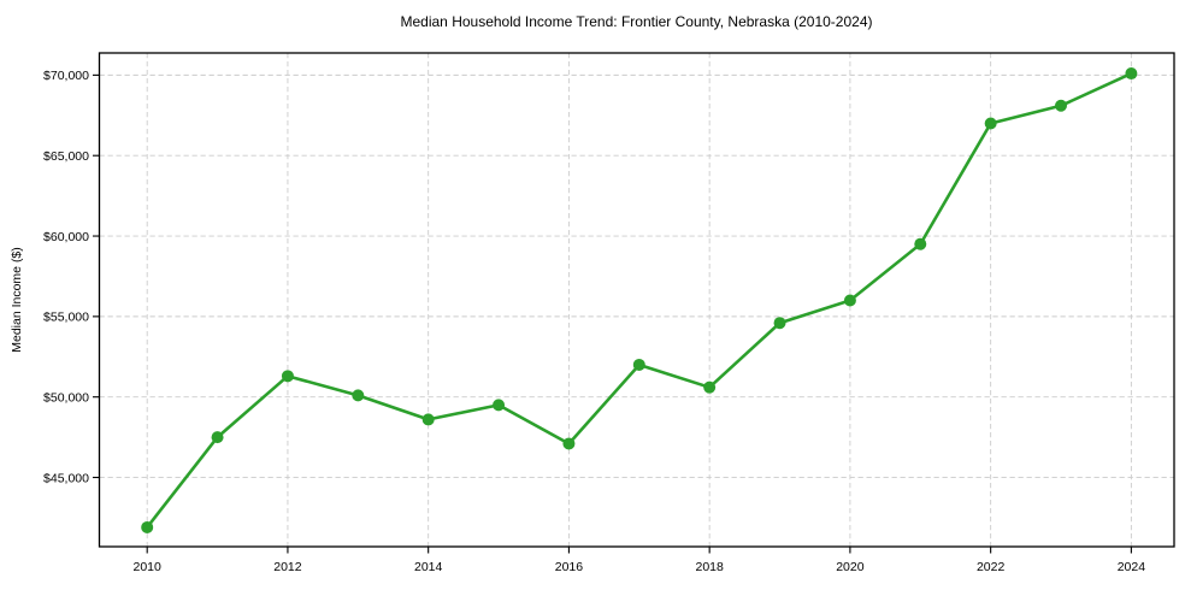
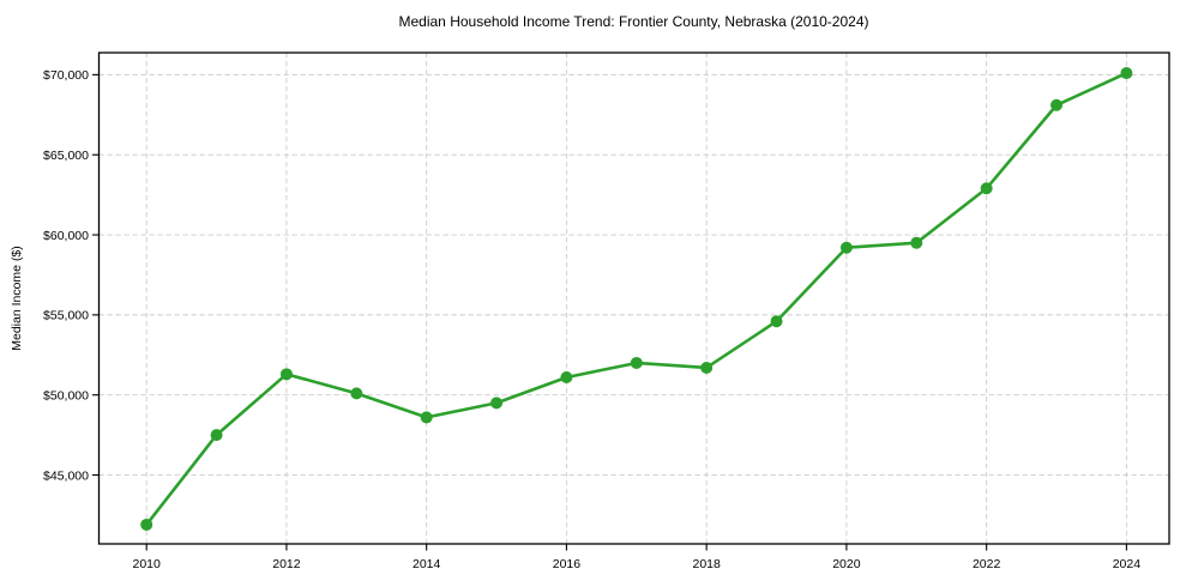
2016: $47100 -> $51100
2018: $50600 -> $51700
2020: $56000 -> $59200
2022: $67000 -> $62900
